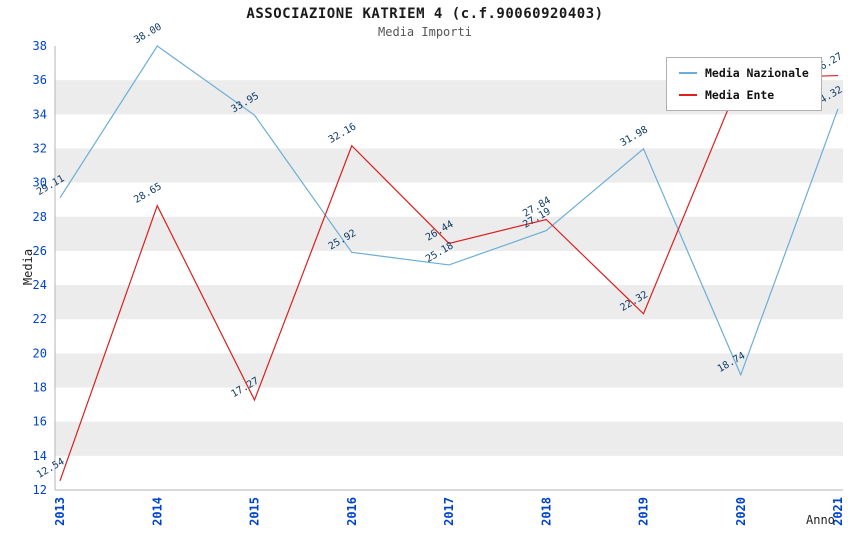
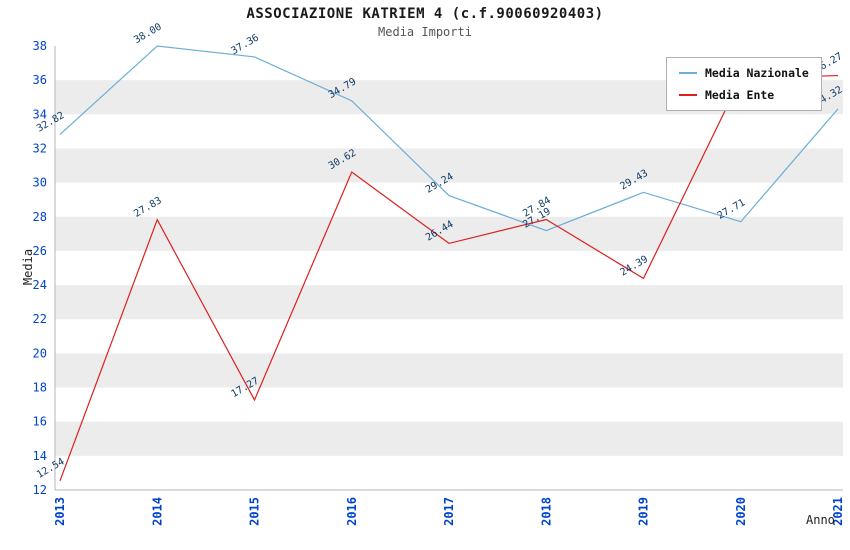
Media Nazionale/2013: 29.11 -> 32.82
Media Ente/2014: 28.65 -> 27.83
Media Nazionale/2015: 33.95 -> 37.36
Media Nazionale/2016: 25.92 -> 34.79
Media Ente/2016: 32.16 -> 30.62
Media Nazionale/2017: 25.18 -> 29.24
Media Nazionale/2019: 31.98 -> 29.43
Media Ente/2019: 22.32 -> 24.39
Media Nazionale/2020: 18.74 -> 27.71
